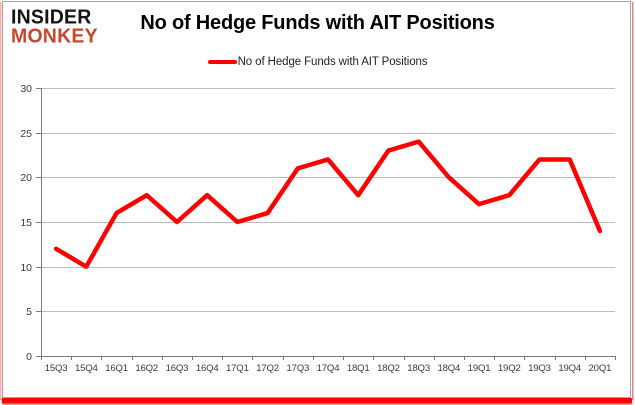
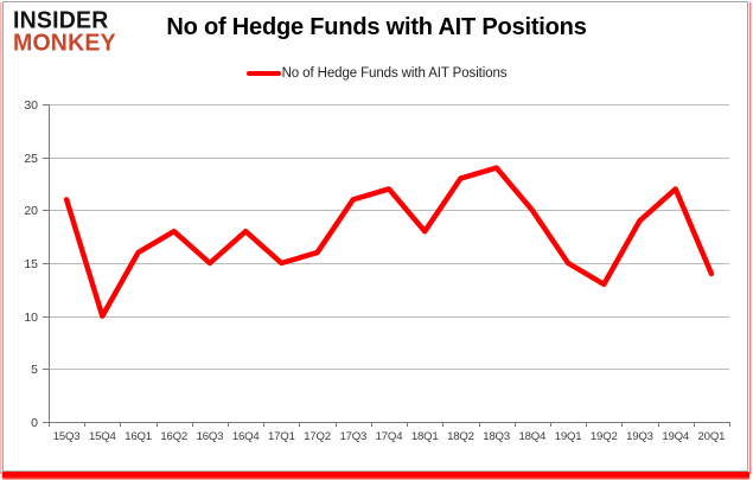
15Q3: 12 -> 21
19Q1: 17 -> 15
19Q2: 18 -> 13
19Q3: 22 -> 19
